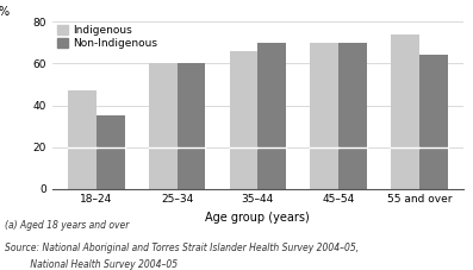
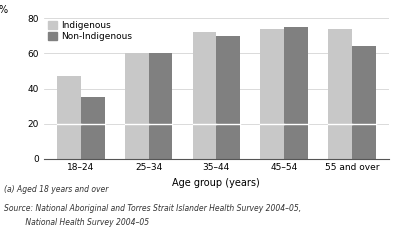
Indigenous/35–44: 66 -> 72
Indigenous/45–54: 70 -> 74
Non-Indigenous/45–54: 70 -> 75
